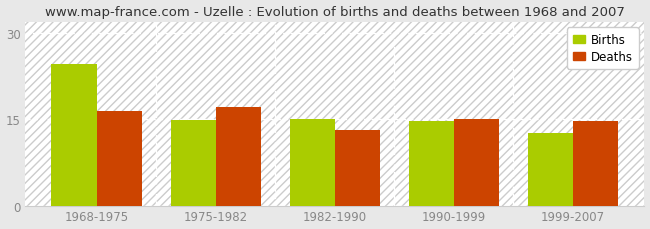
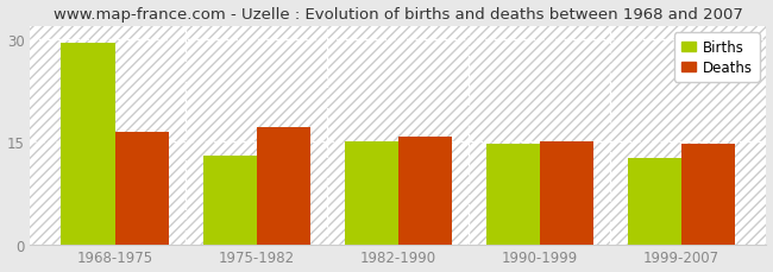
Births/1968-1975: 24.6 -> 29.5
Births/1975-1982: 14.8 -> 13.0
Deaths/1982-1990: 13.2 -> 15.8
